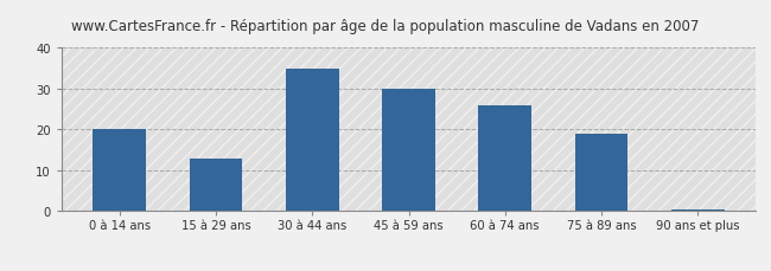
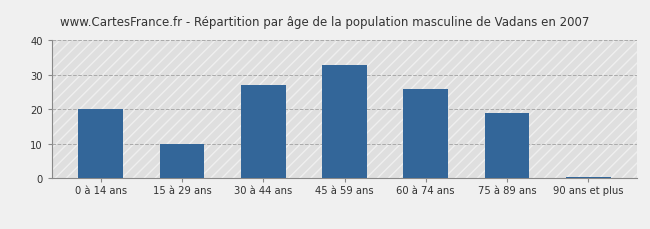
15 à 29 ans: 13.0 -> 10.0
30 à 44 ans: 35.0 -> 27.0
45 à 59 ans: 30.0 -> 33.0
